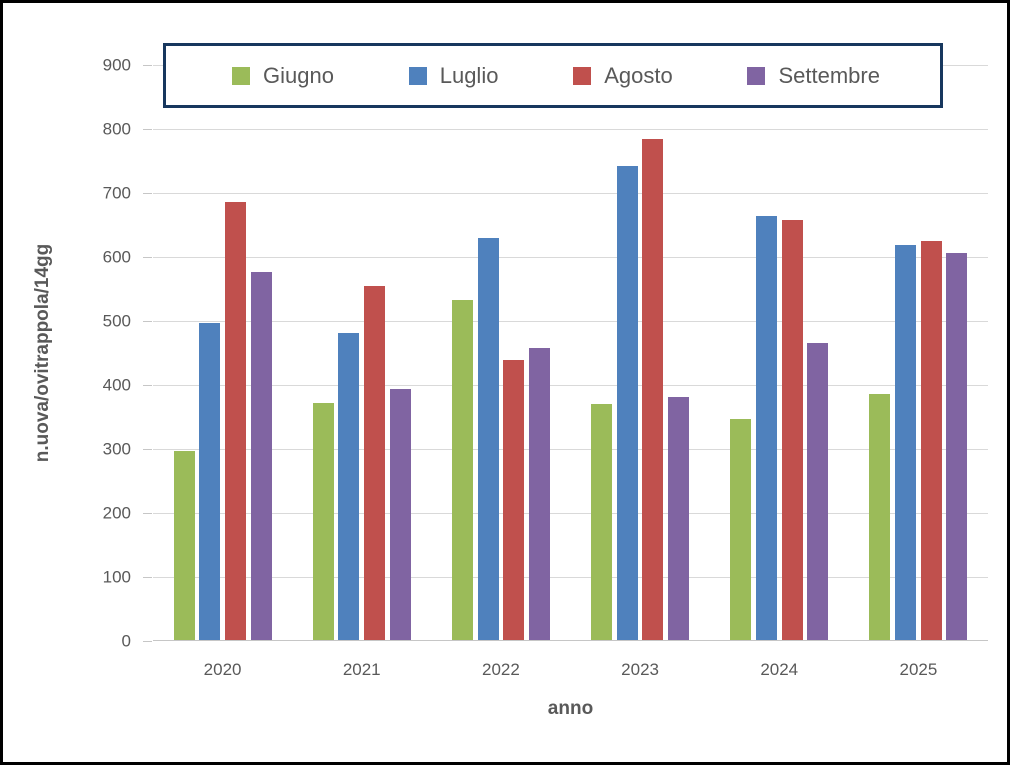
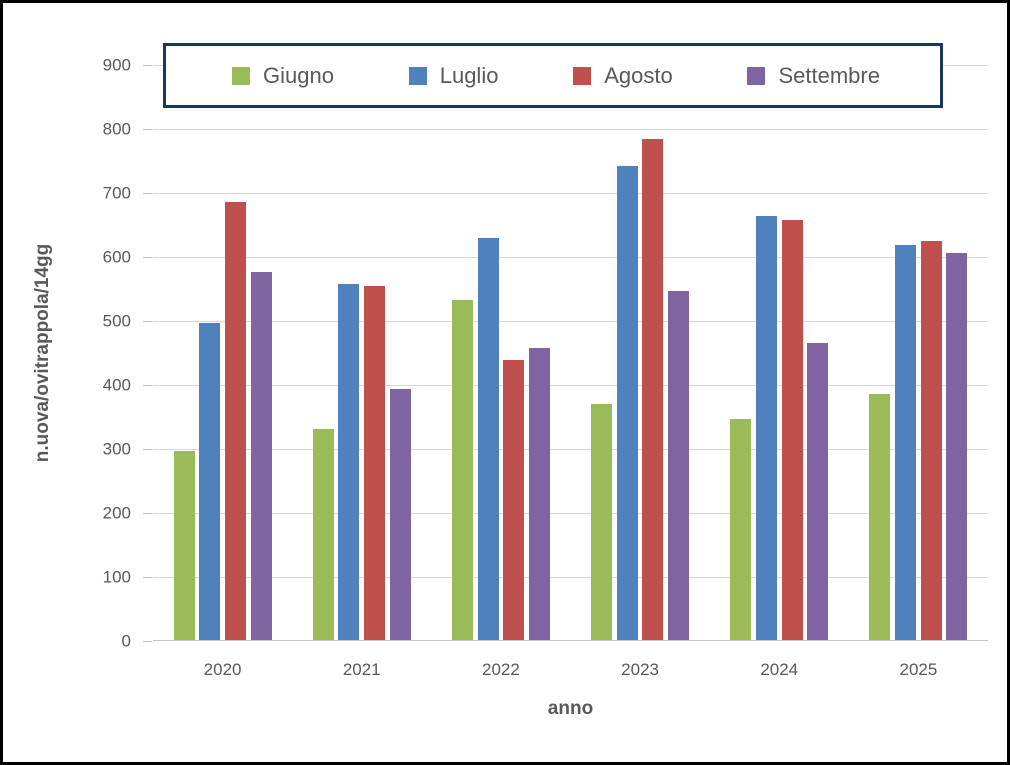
Giugno/2021: 370 -> 330
Luglio/2021: 480 -> 560
Settembre/2023: 380 -> 550
